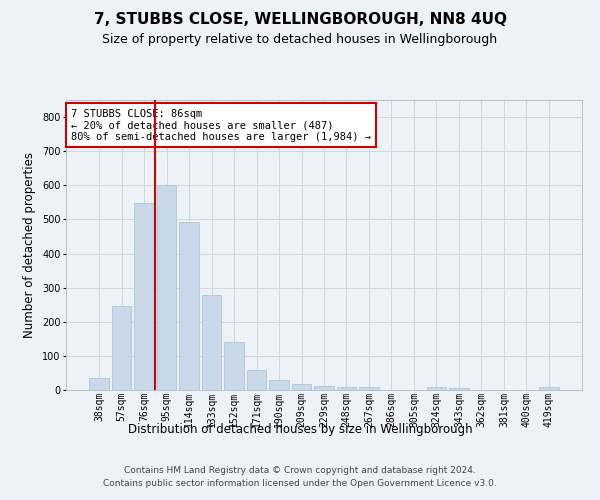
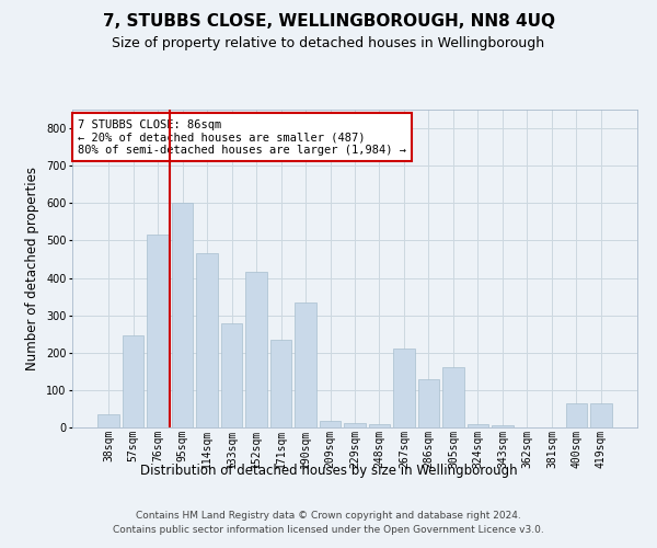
76sqm: 547 -> 515
114sqm: 493 -> 465
152sqm: 142 -> 415
171sqm: 58 -> 235
190sqm: 30 -> 335
267sqm: 8 -> 210
286sqm: 1 -> 130
305sqm: 1 -> 160
400sqm: 1 -> 65
419sqm: 9 -> 65
